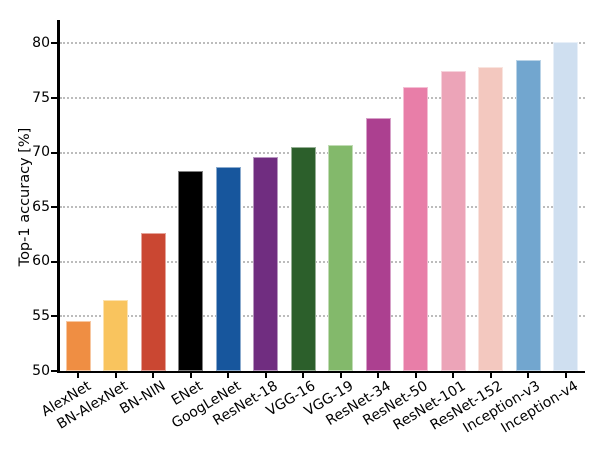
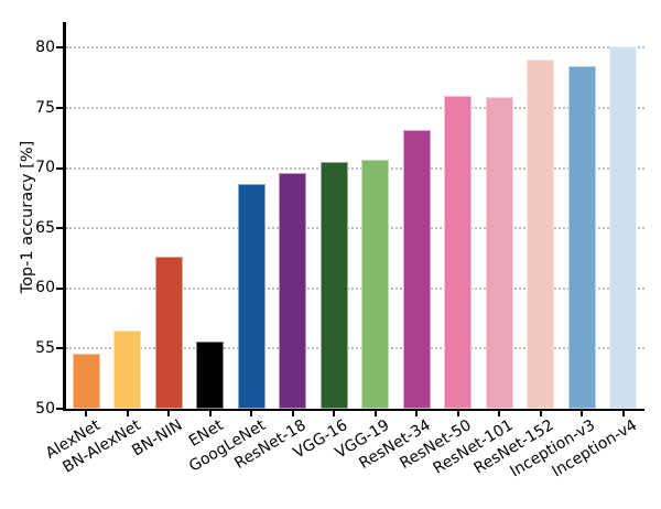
ENet: 68.3 -> 55.6
ResNet-101: 77.5 -> 75.9
ResNet-152: 77.8 -> 79.0
